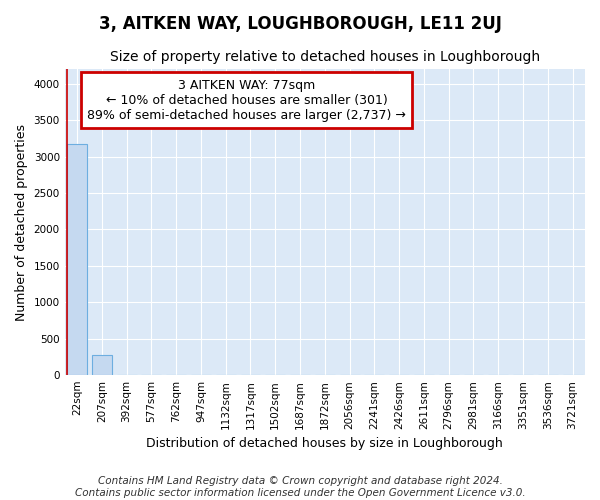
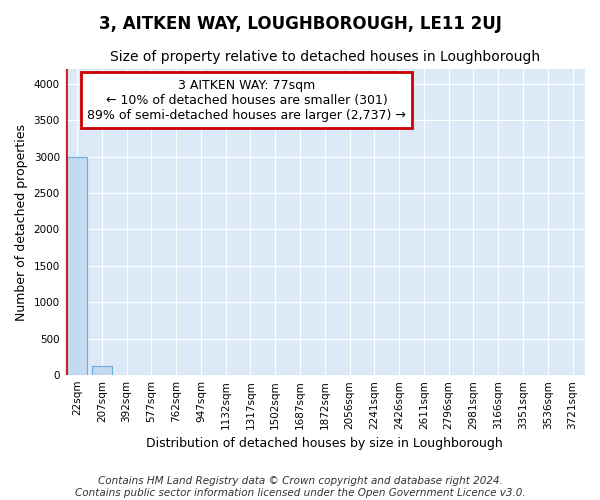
22sqm: 3180 -> 3000
207sqm: 280 -> 120
